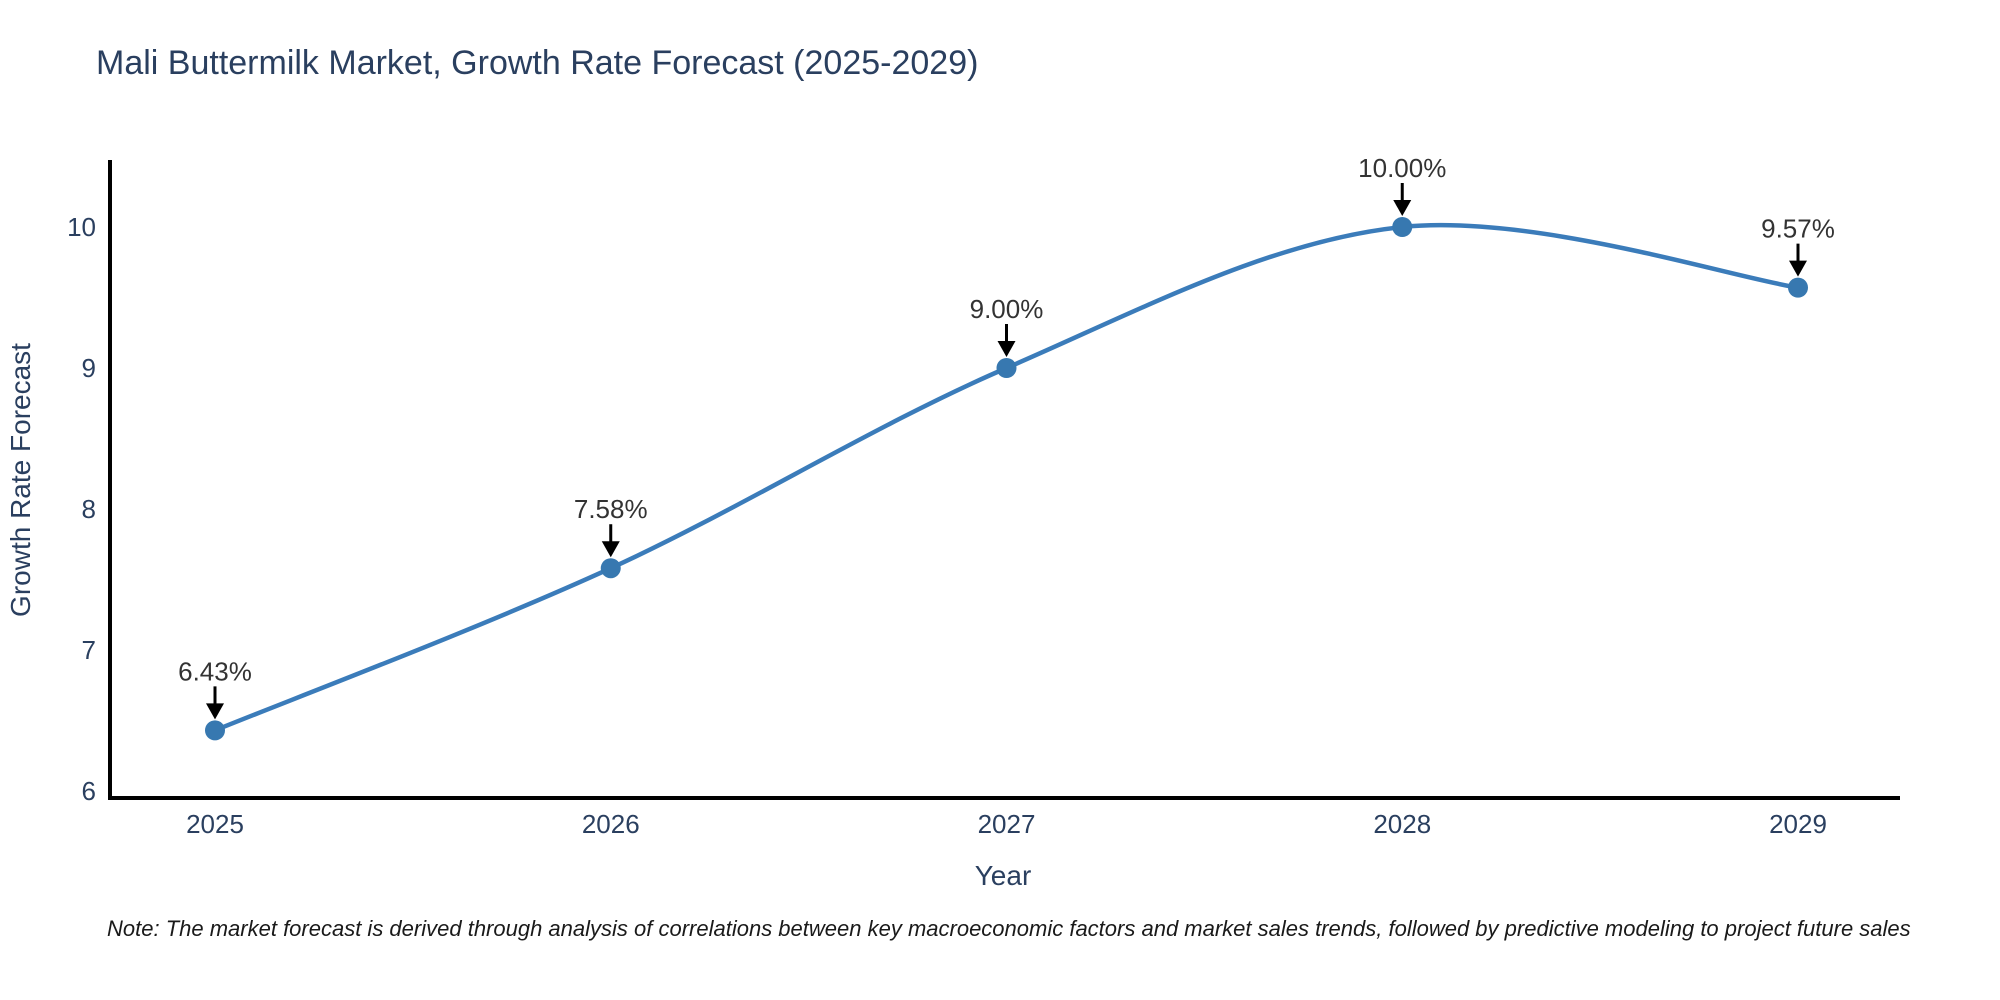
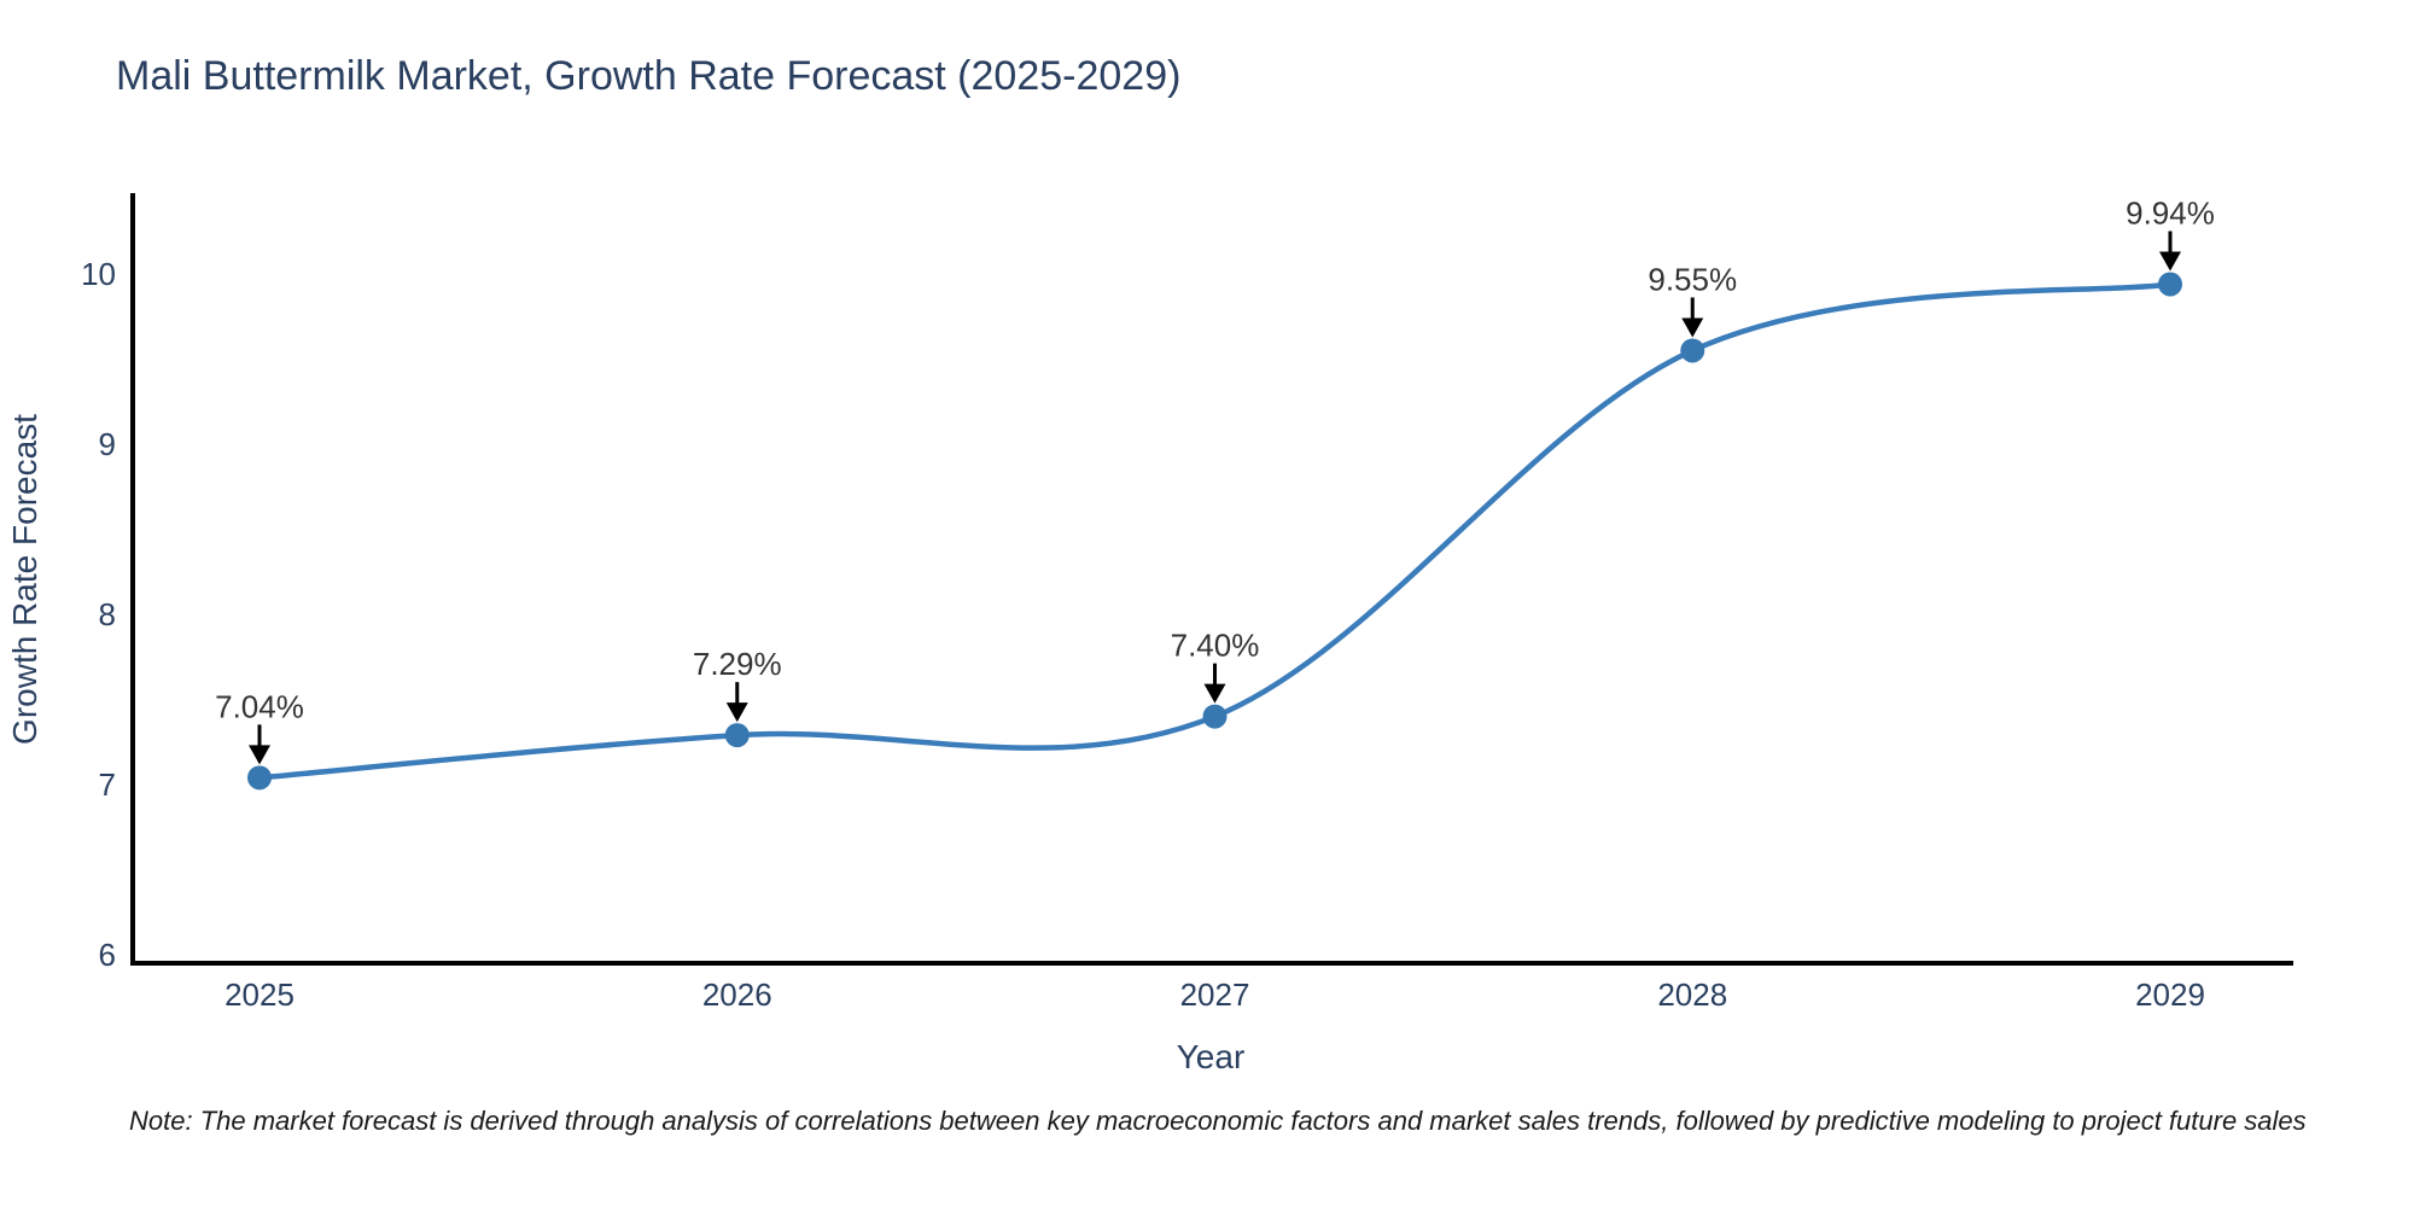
2025: 6.43% -> 7.04%
2026: 7.58% -> 7.29%
2027: 9.00% -> 7.40%
2028: 10.00% -> 9.55%
2029: 9.57% -> 9.94%
